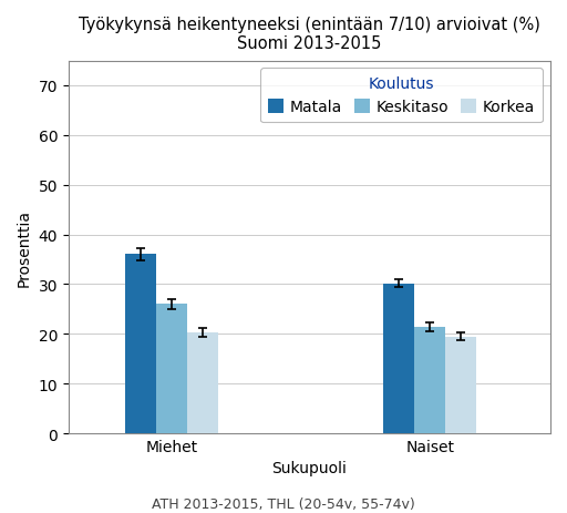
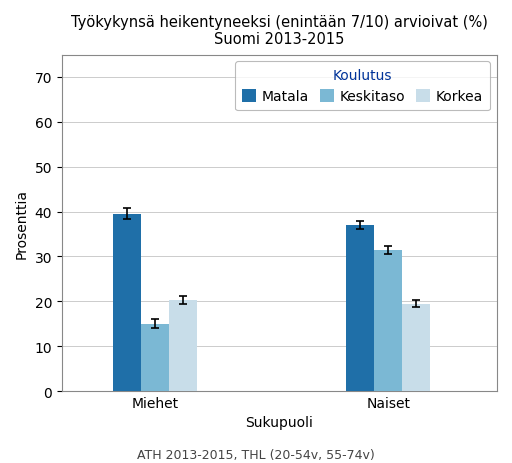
Matala/Miehet: 36.0 -> 39.5
Keskitaso/Miehet: 26.0 -> 15.0
Matala/Naiset: 30.2 -> 37.0
Keskitaso/Naiset: 21.5 -> 31.5
